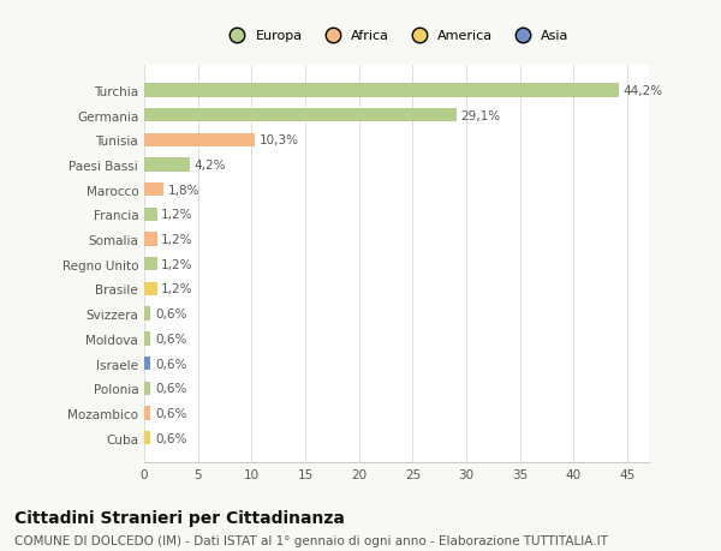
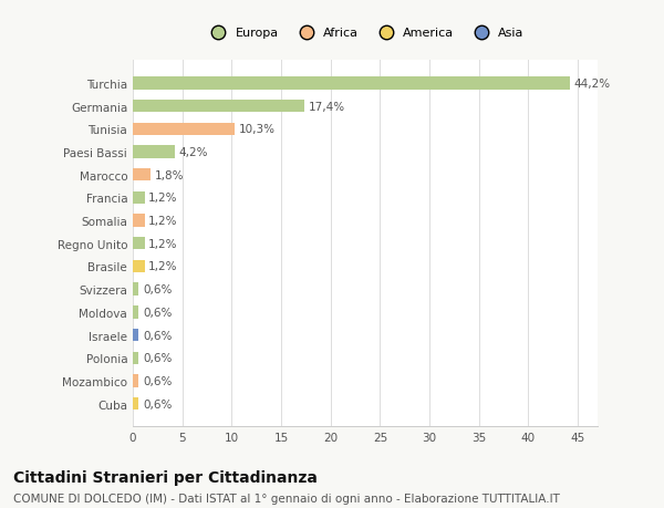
Germania: 29,1% -> 17,4%
